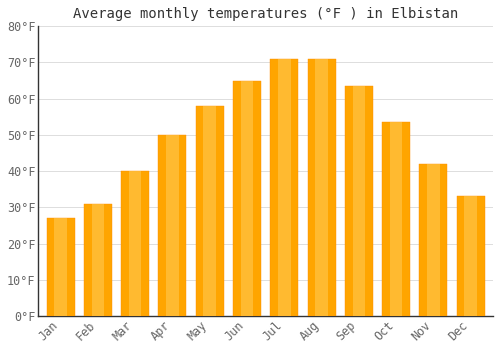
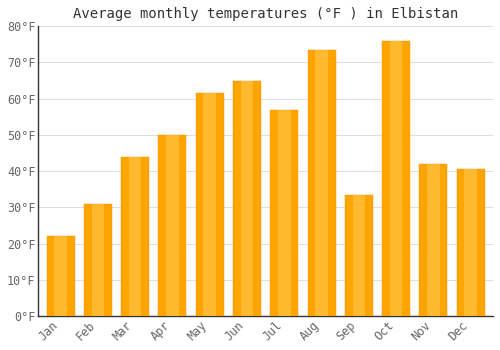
Jan: 27.0°F -> 22.0°F
Mar: 40.0°F -> 44.0°F
May: 58.0°F -> 61.5°F
Jul: 71.0°F -> 57.0°F
Aug: 71.0°F -> 73.5°F
Sep: 63.5°F -> 33.5°F
Oct: 53.5°F -> 76.0°F
Dec: 33.0°F -> 40.5°F
